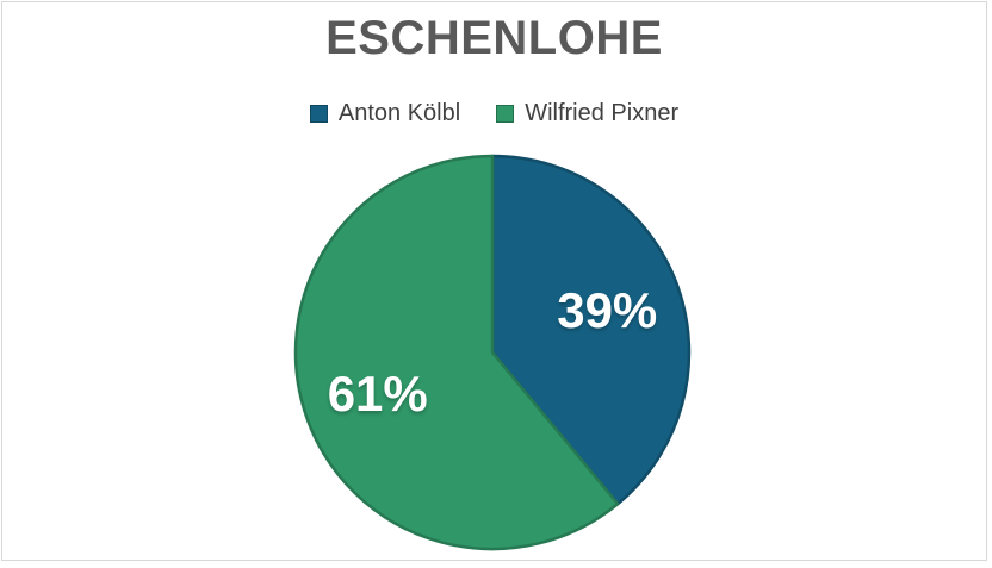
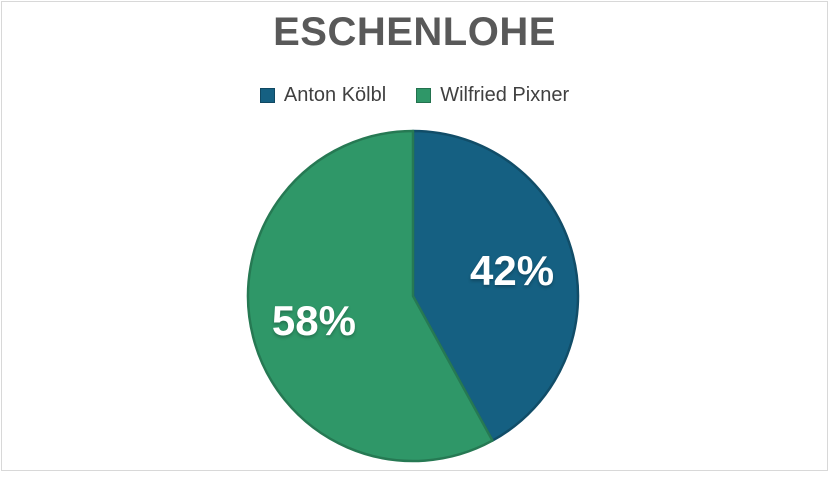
Anton Kölbl: 39% -> 42%
Wilfried Pixner: 61% -> 58%
